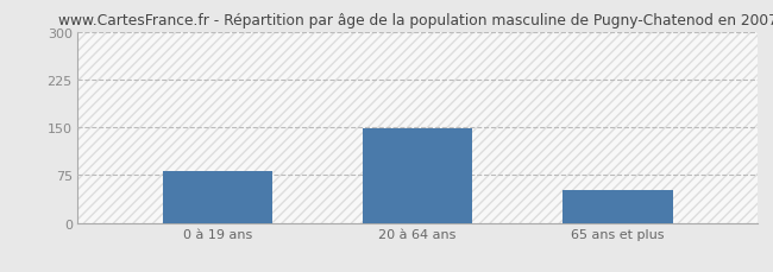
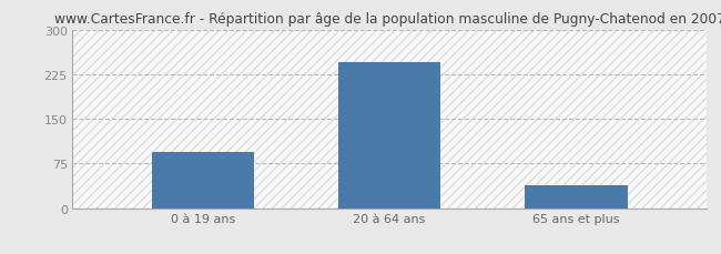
0 à 19 ans: 82 -> 95
20 à 64 ans: 148 -> 245
65 ans et plus: 52 -> 38
